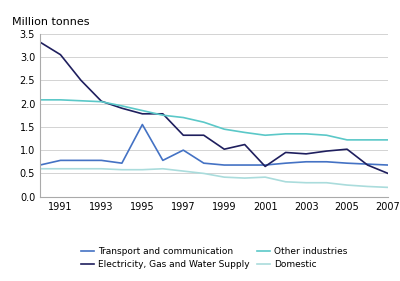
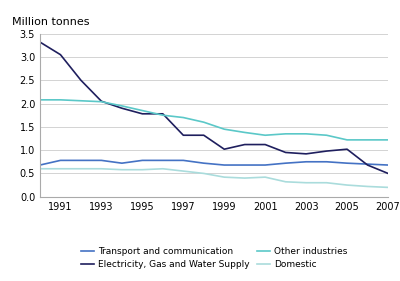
Transport and communication/1995: 1.55 -> 0.78
Transport and communication/1997: 1.00 -> 0.78
Electricity, Gas and Water Supply/2001: 0.65 -> 1.12
